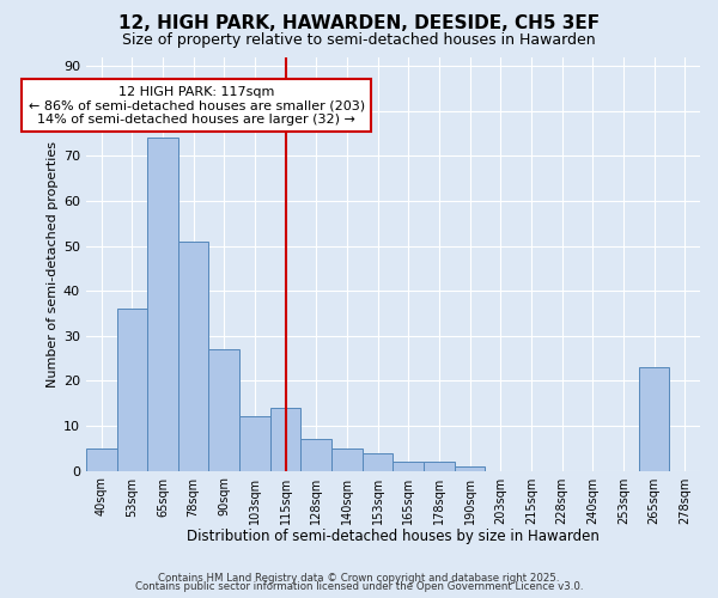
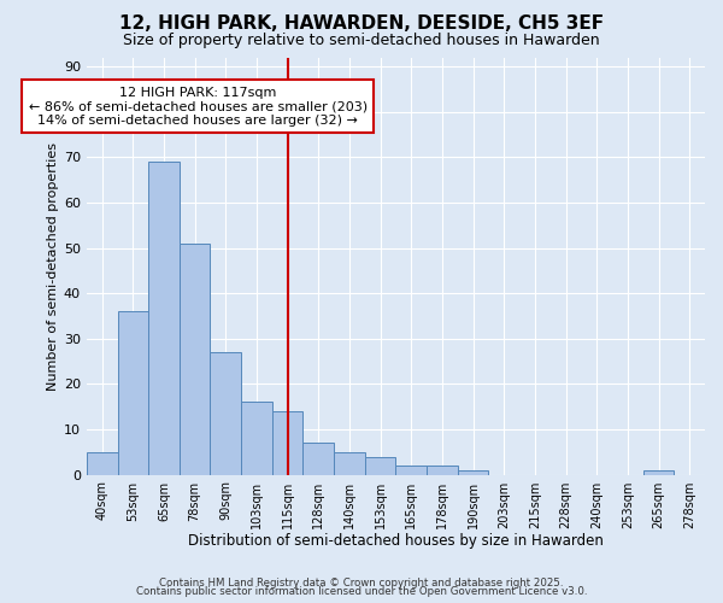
65sqm: 74 -> 69
103sqm: 12 -> 16
265sqm: 23 -> 1
